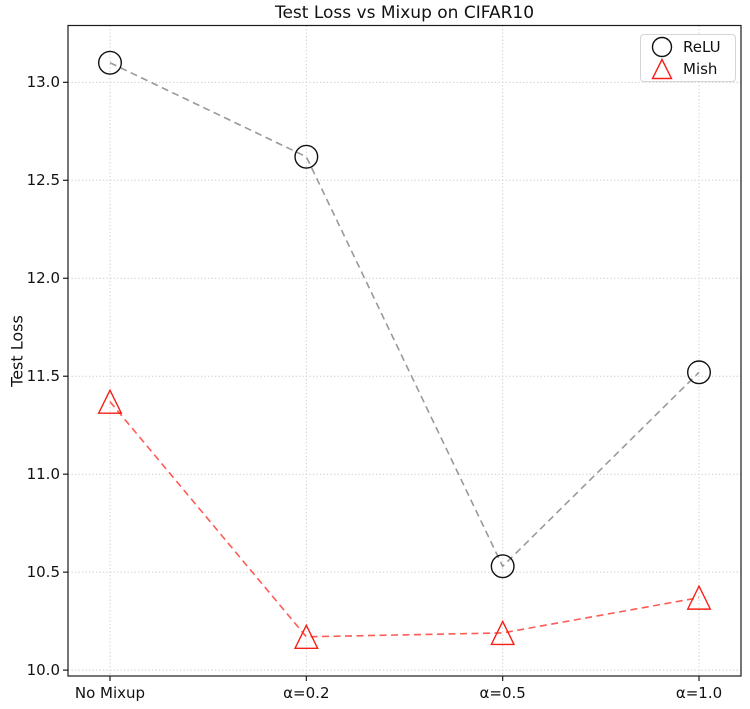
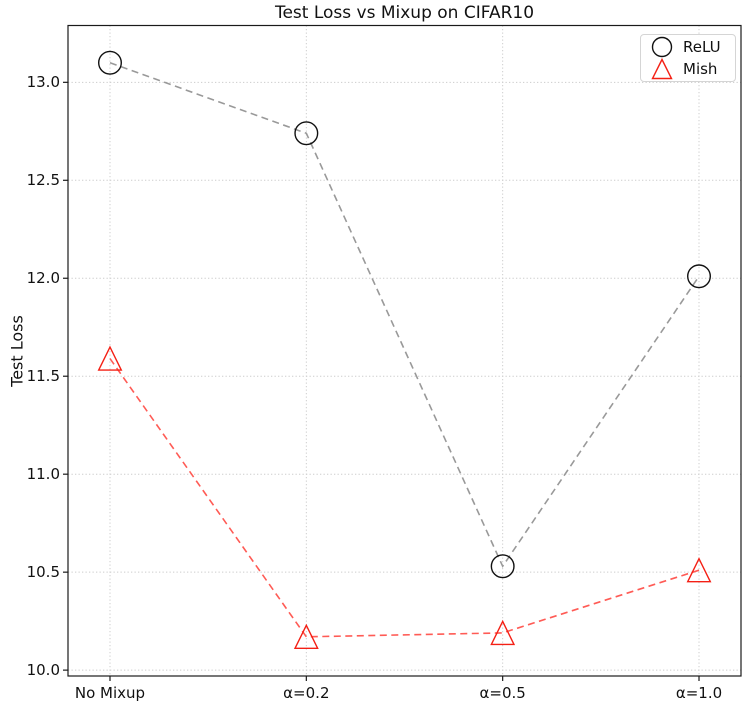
Mish/No Mixup: 11.37 -> 11.59
ReLU/α=0.2: 12.62 -> 12.74
ReLU/α=1.0: 11.52 -> 12.01
Mish/α=1.0: 10.37 -> 10.51
